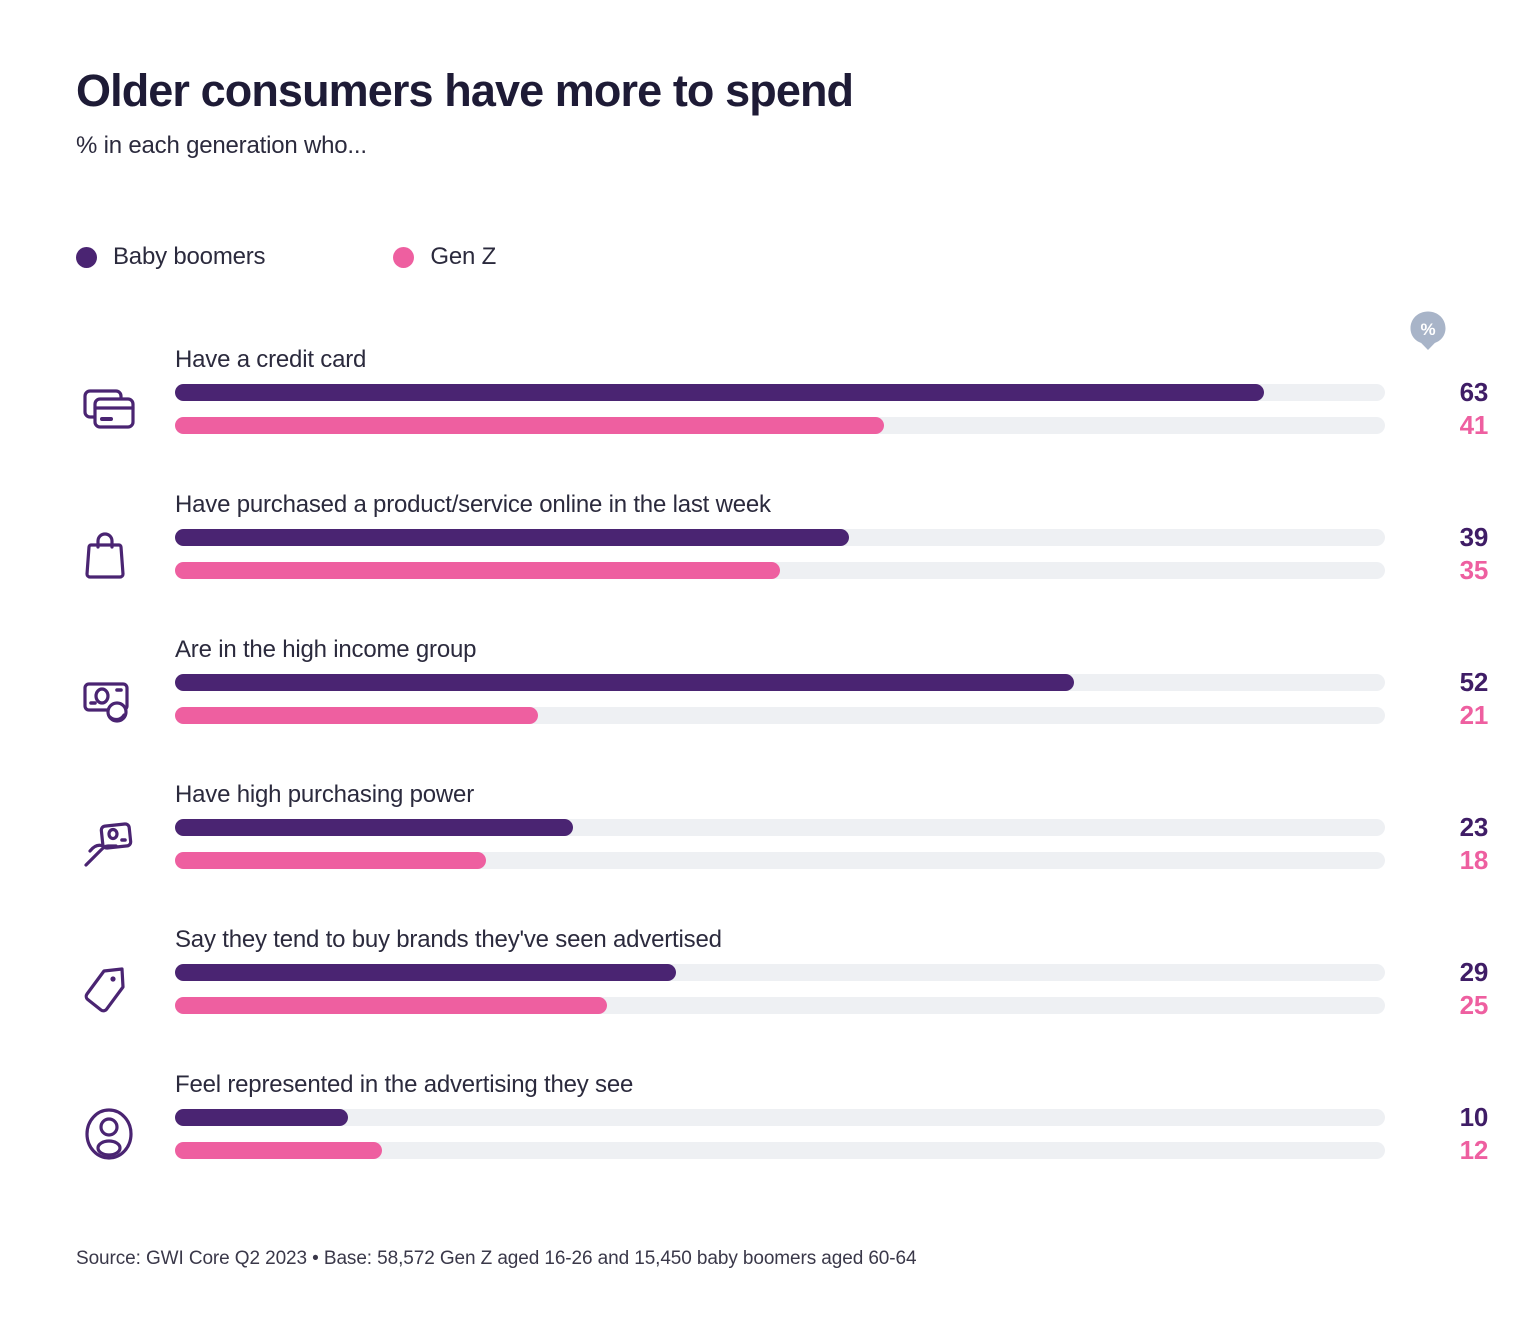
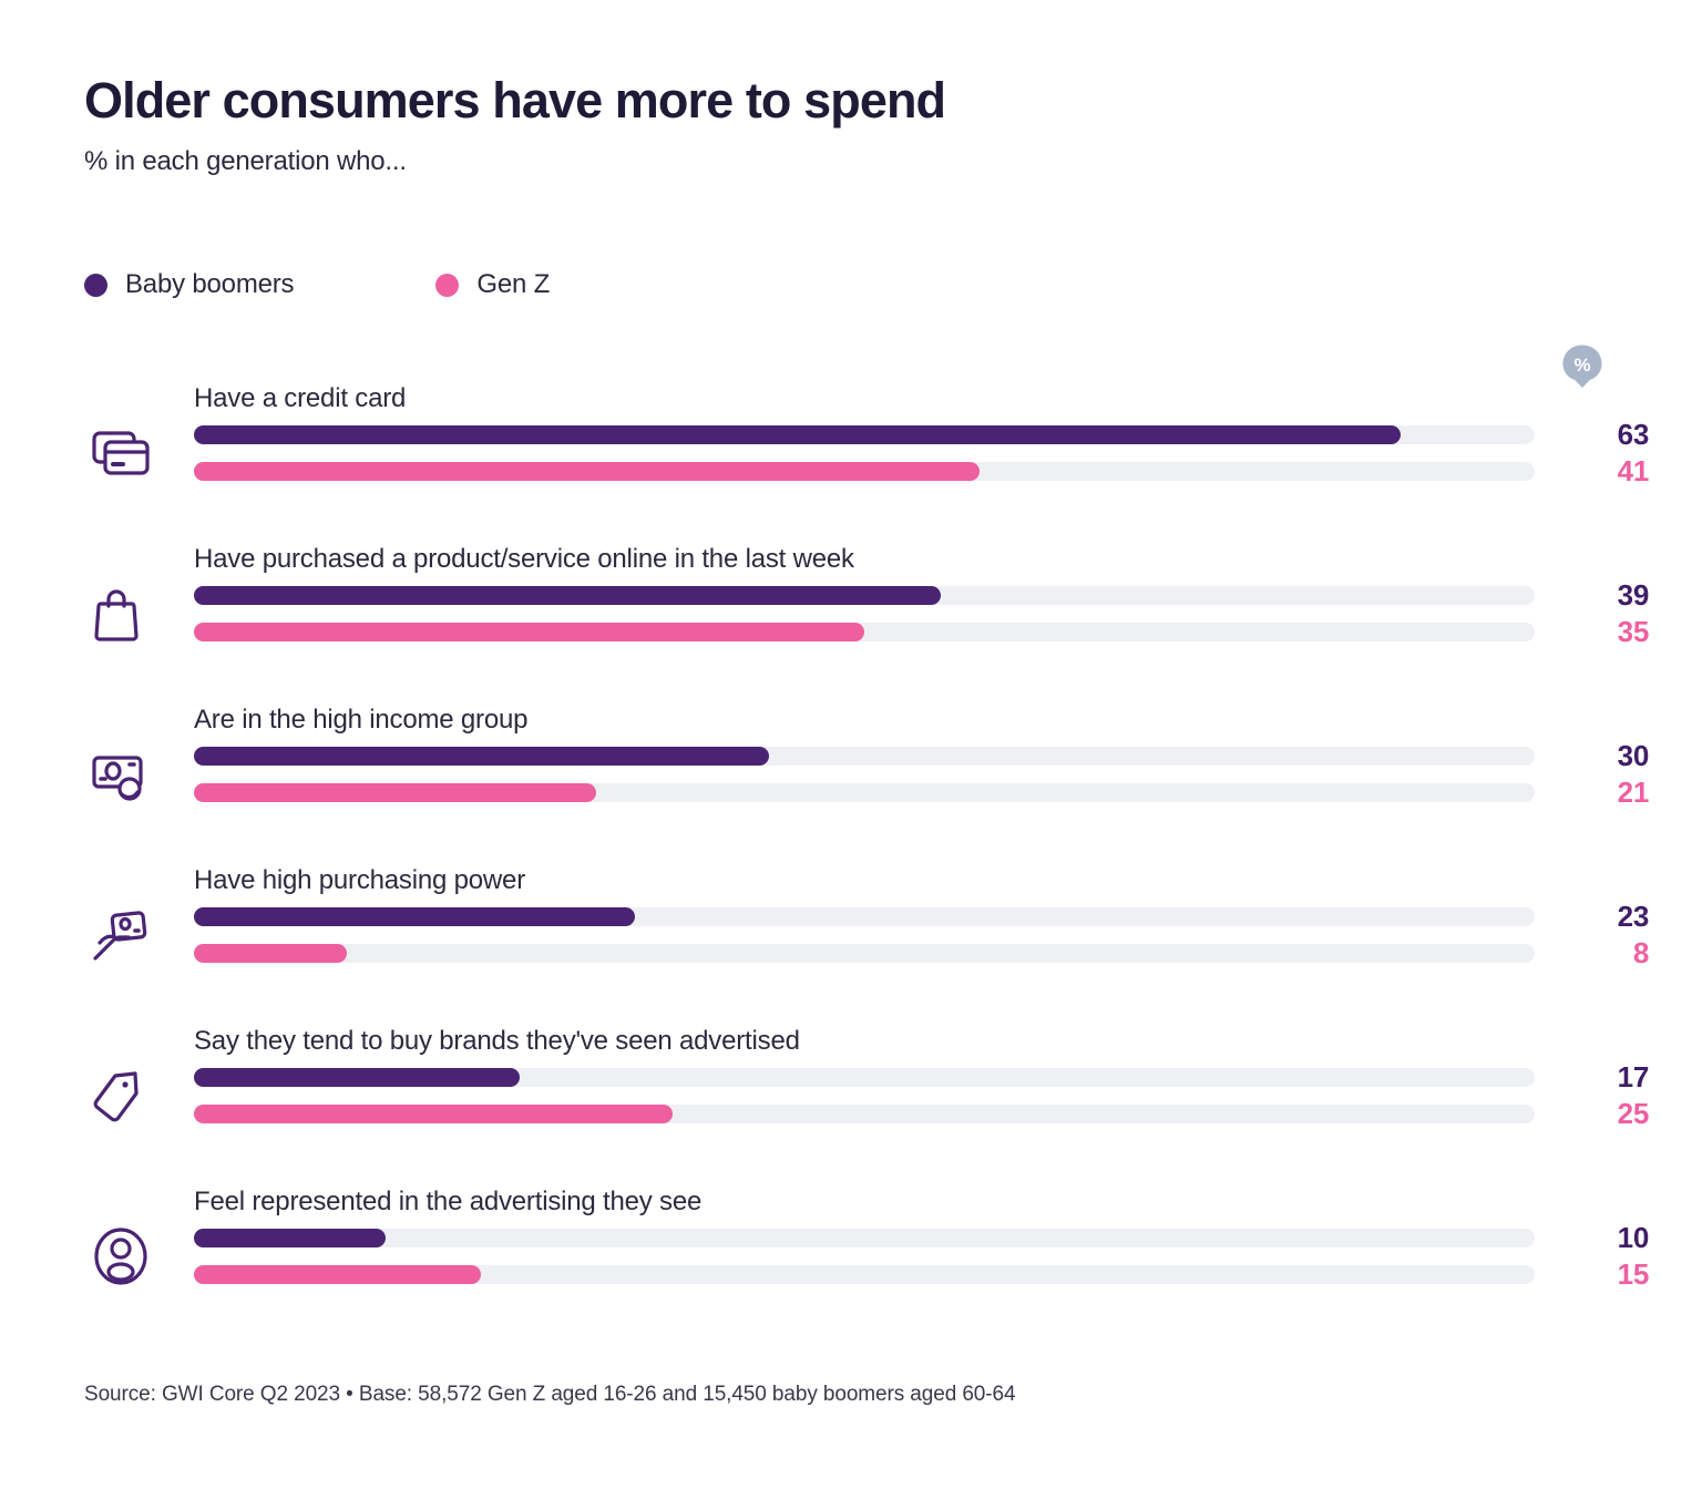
Baby boomers/Are in the high income group: 52 -> 30
Gen Z/Have high purchasing power: 18 -> 8
Baby boomers/Say they tend to buy brands they've seen advertised: 29 -> 17
Gen Z/Feel represented in the advertising they see: 12 -> 15
